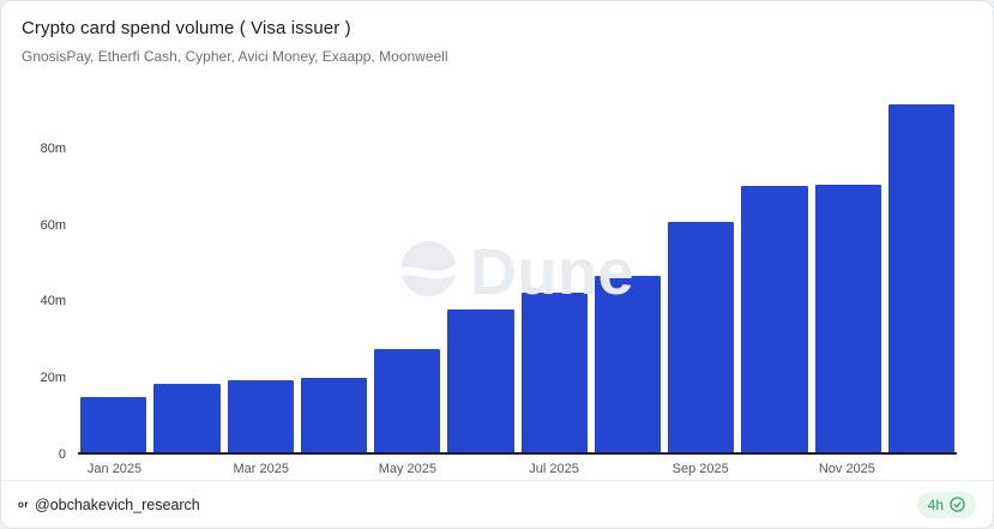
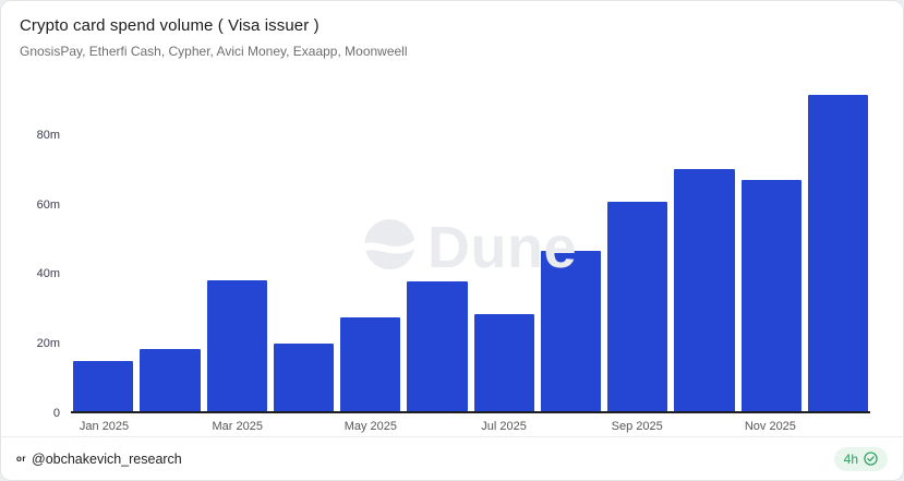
Mar 2025: 19m -> 38m
Jul 2025: 42m -> 28m
Nov 2025: 70m -> 67m
